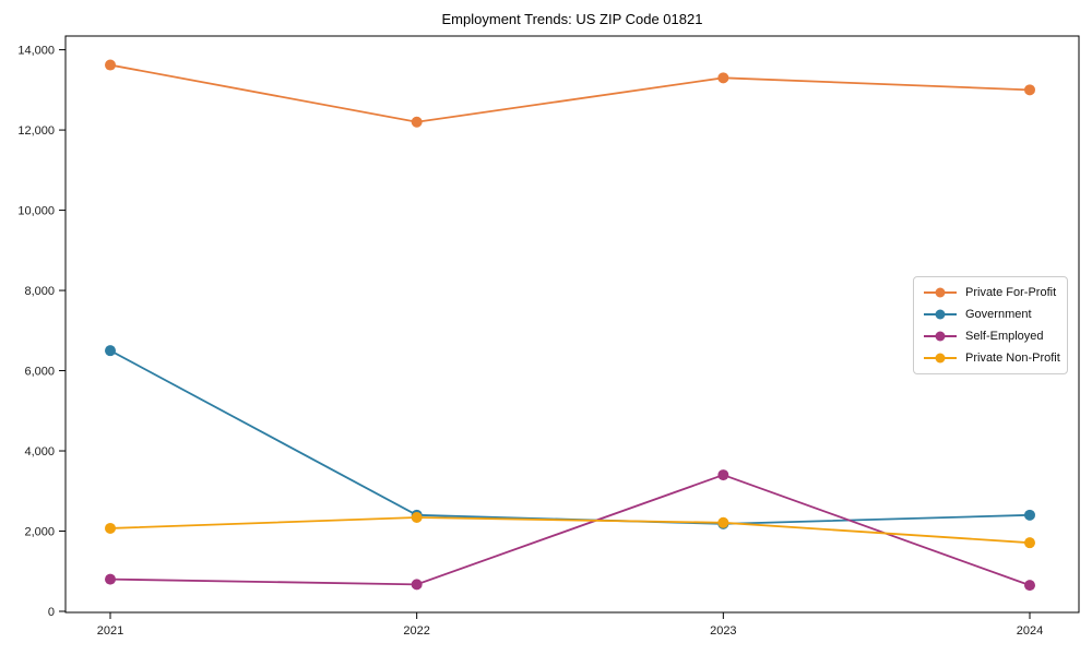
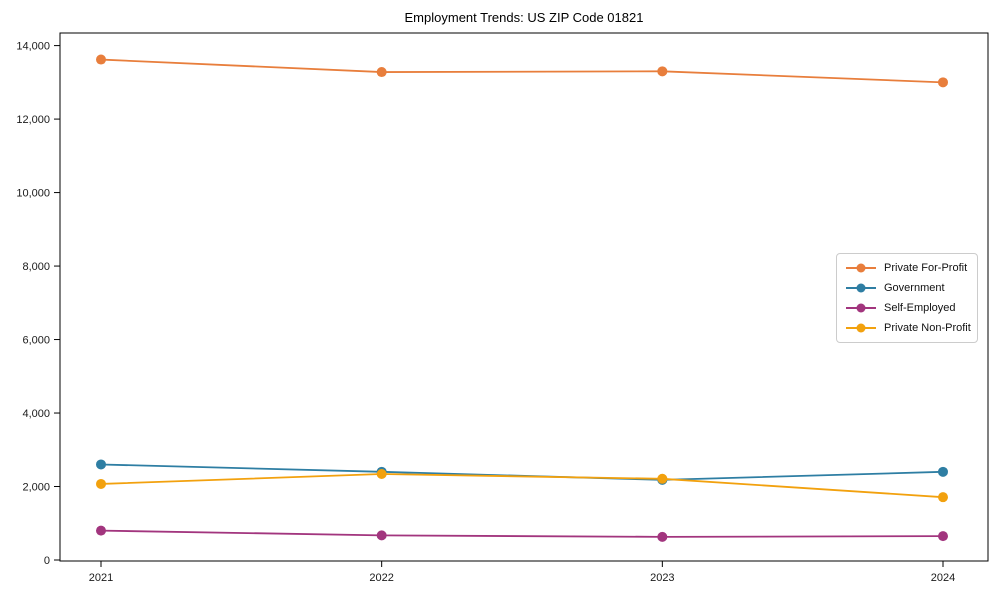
Government/2021: 6500 -> 2600
Private For-Profit/2022: 12200 -> 13300
Self-Employed/2023: 3400 -> 600
